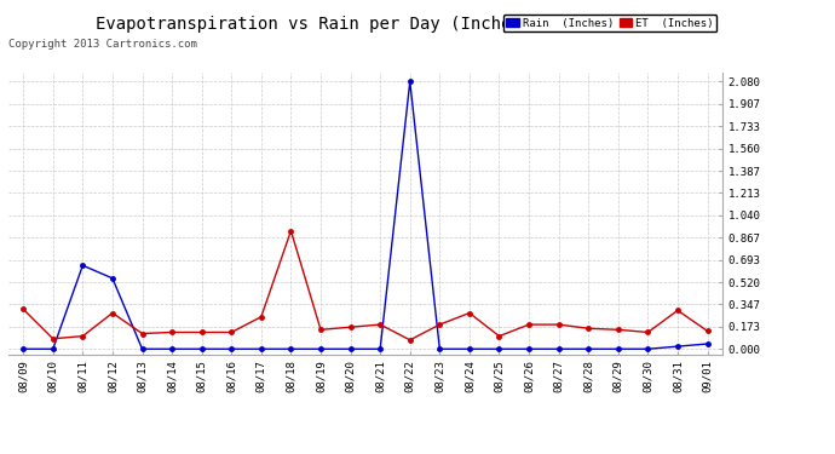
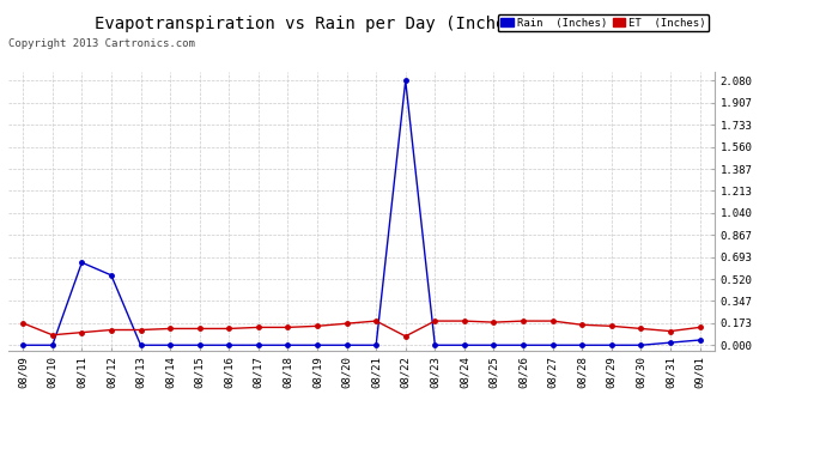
ET (Inches)/08/09: 0.31 -> 0.17
ET (Inches)/08/12: 0.28 -> 0.12
ET (Inches)/08/17: 0.25 -> 0.14
ET (Inches)/08/18: 0.92 -> 0.14
ET (Inches)/08/24: 0.28 -> 0.19
ET (Inches)/08/25: 0.10 -> 0.18
ET (Inches)/08/31: 0.30 -> 0.11
